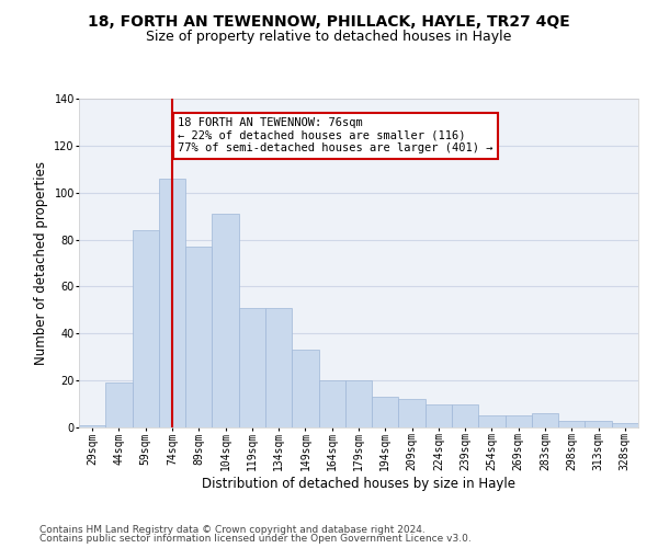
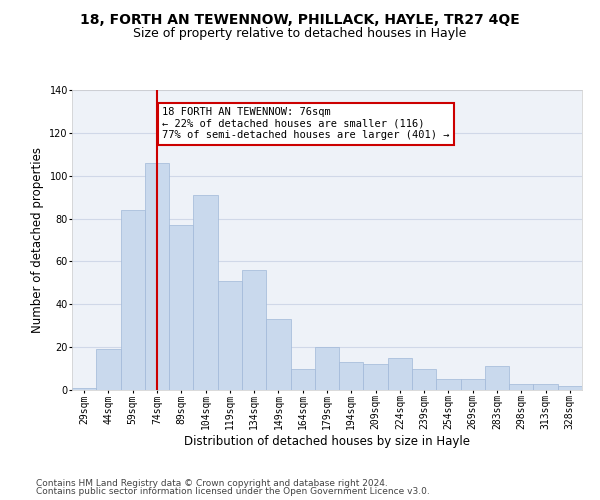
134sqm: 51 -> 56
164sqm: 20 -> 10
224sqm: 10 -> 15
283sqm: 6 -> 11
